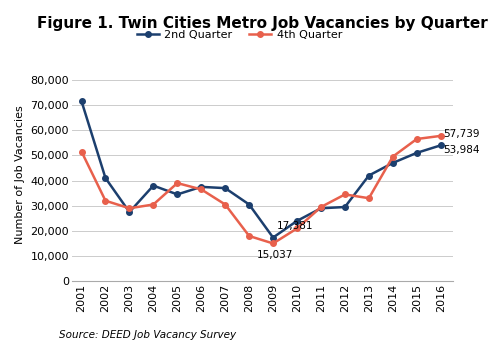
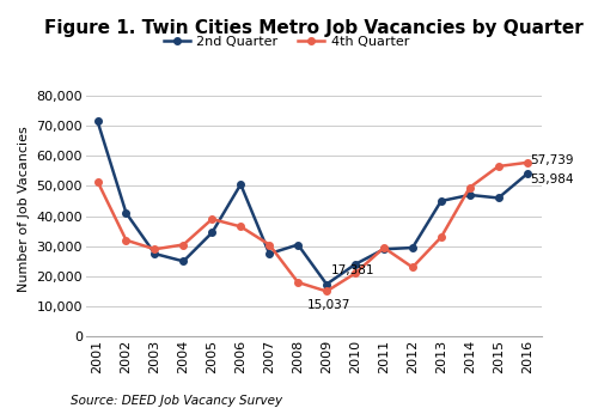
2nd Quarter/2004: 38,000 -> 25,000
2nd Quarter/2006: 37,500 -> 50,500
2nd Quarter/2007: 37,000 -> 27,500
4th Quarter/2012: 34,500 -> 23,000
2nd Quarter/2013: 42,000 -> 45,000
2nd Quarter/2015: 51,000 -> 46,000
